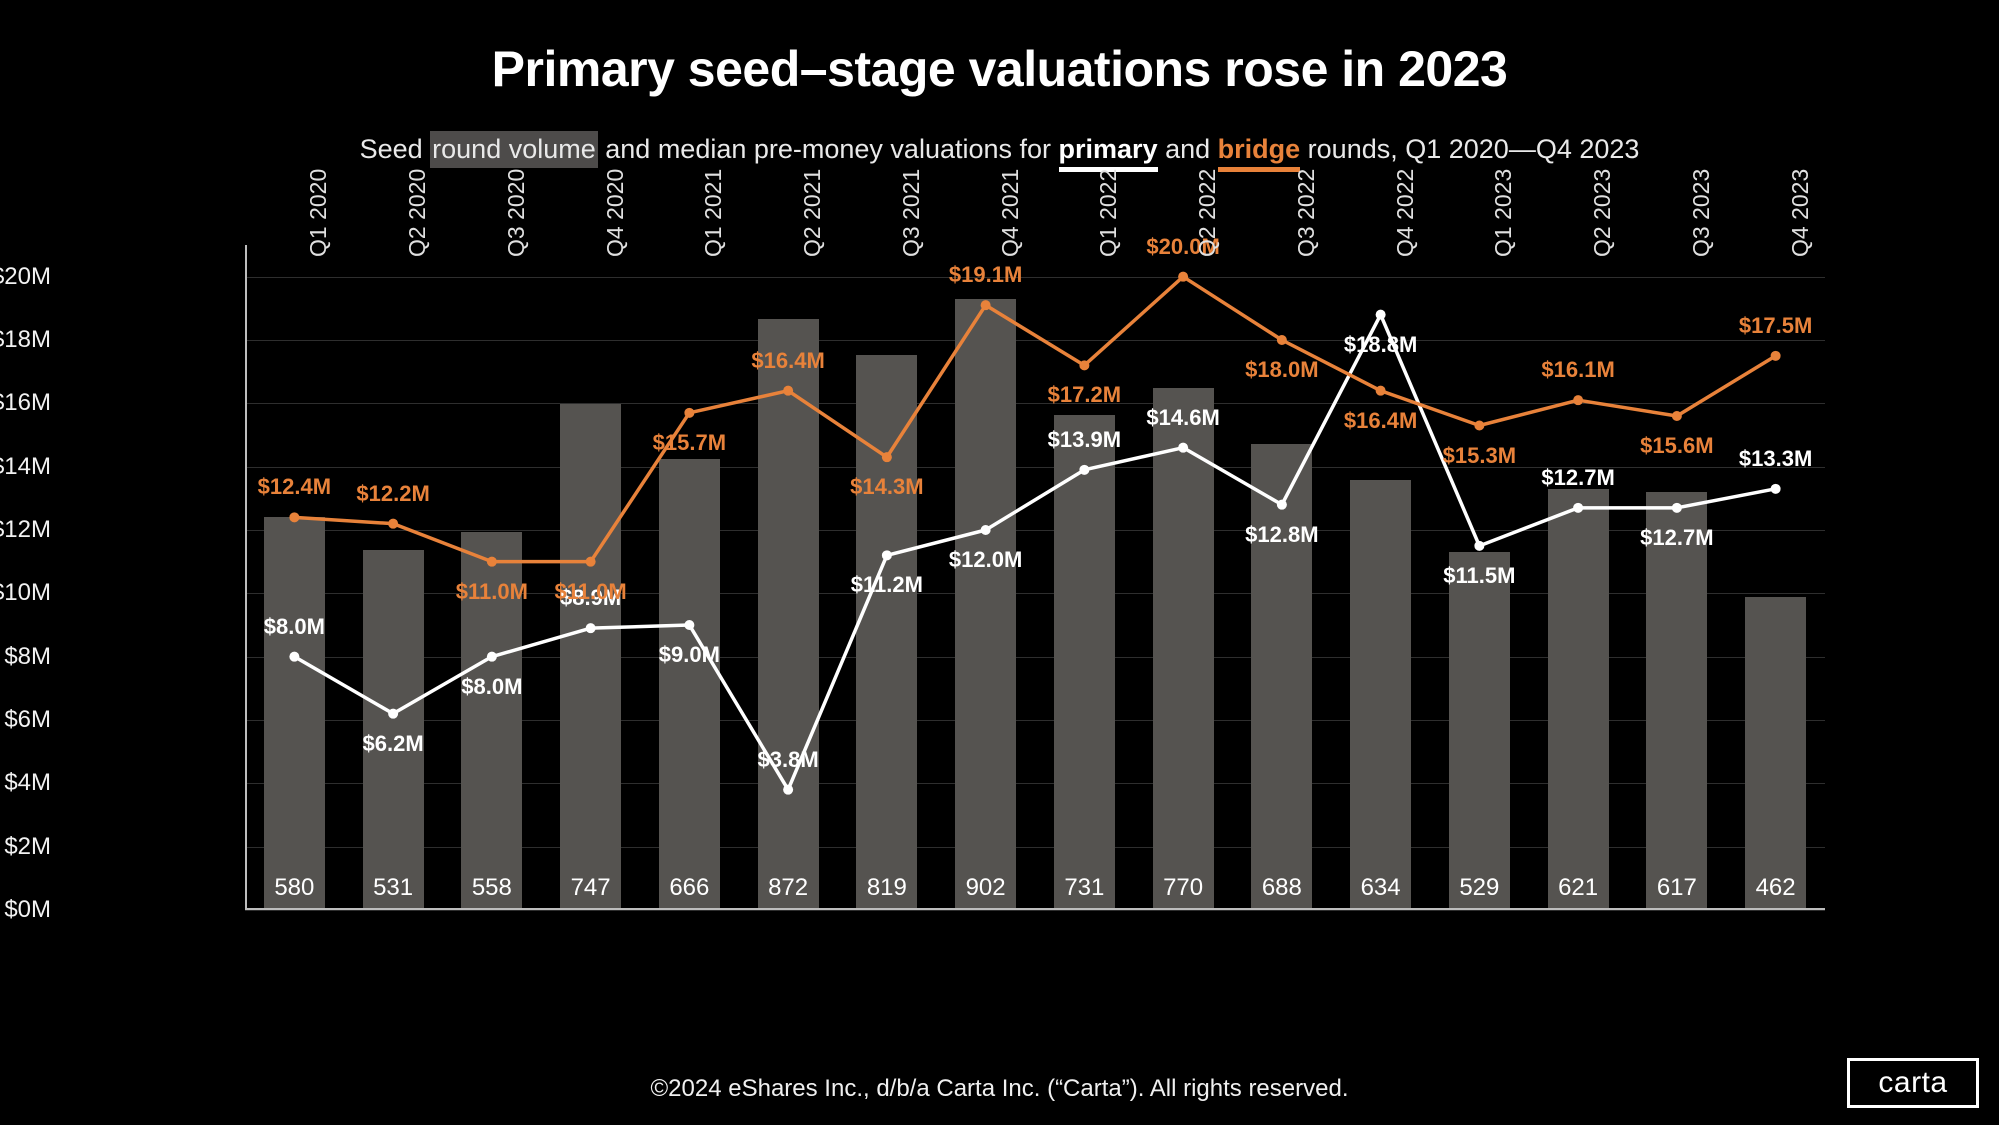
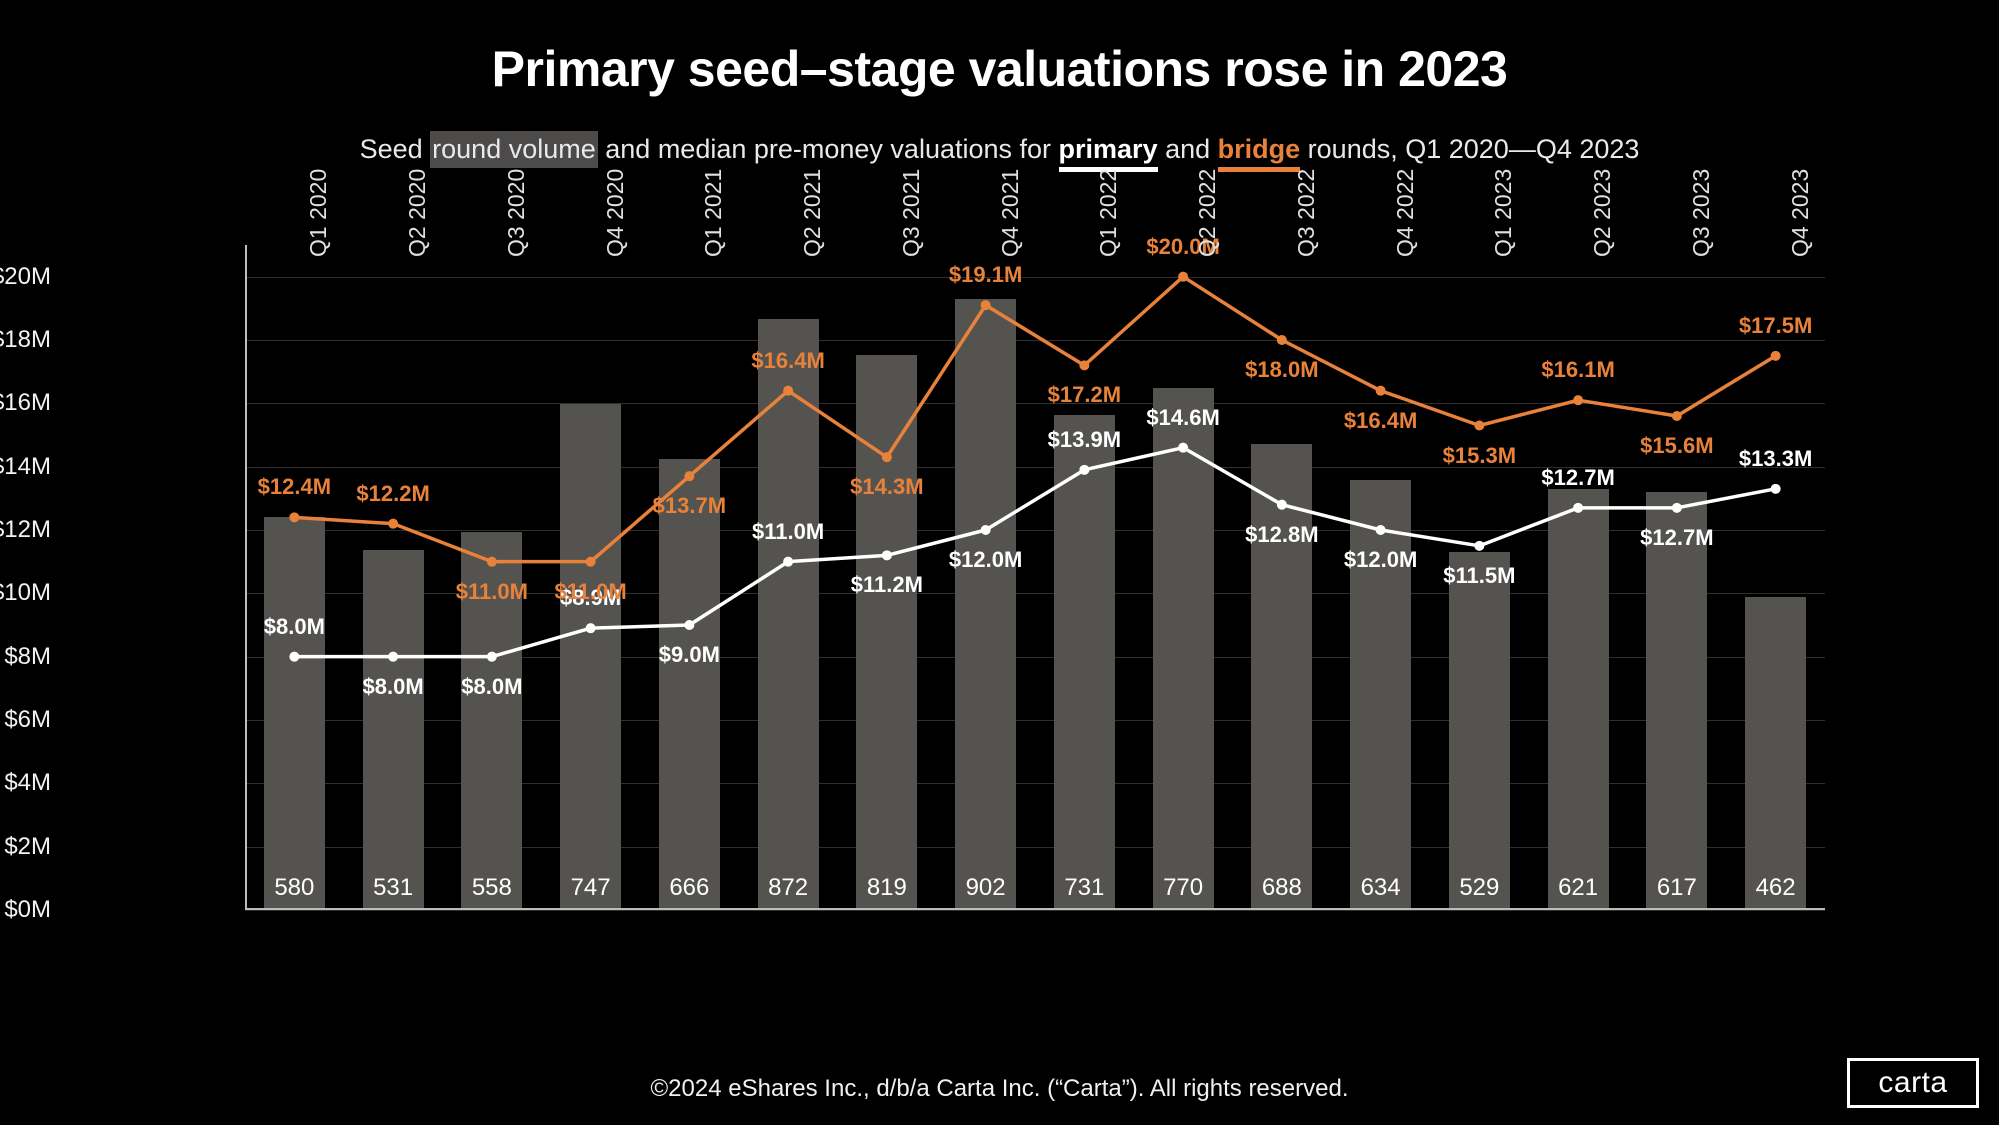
primary/Q2 2020: $6.2M -> $8.0M
bridge/Q1 2021: $15.7M -> $13.7M
primary/Q2 2021: $3.8M -> $11.0M
primary/Q4 2022: $18.8M -> $12.0M
